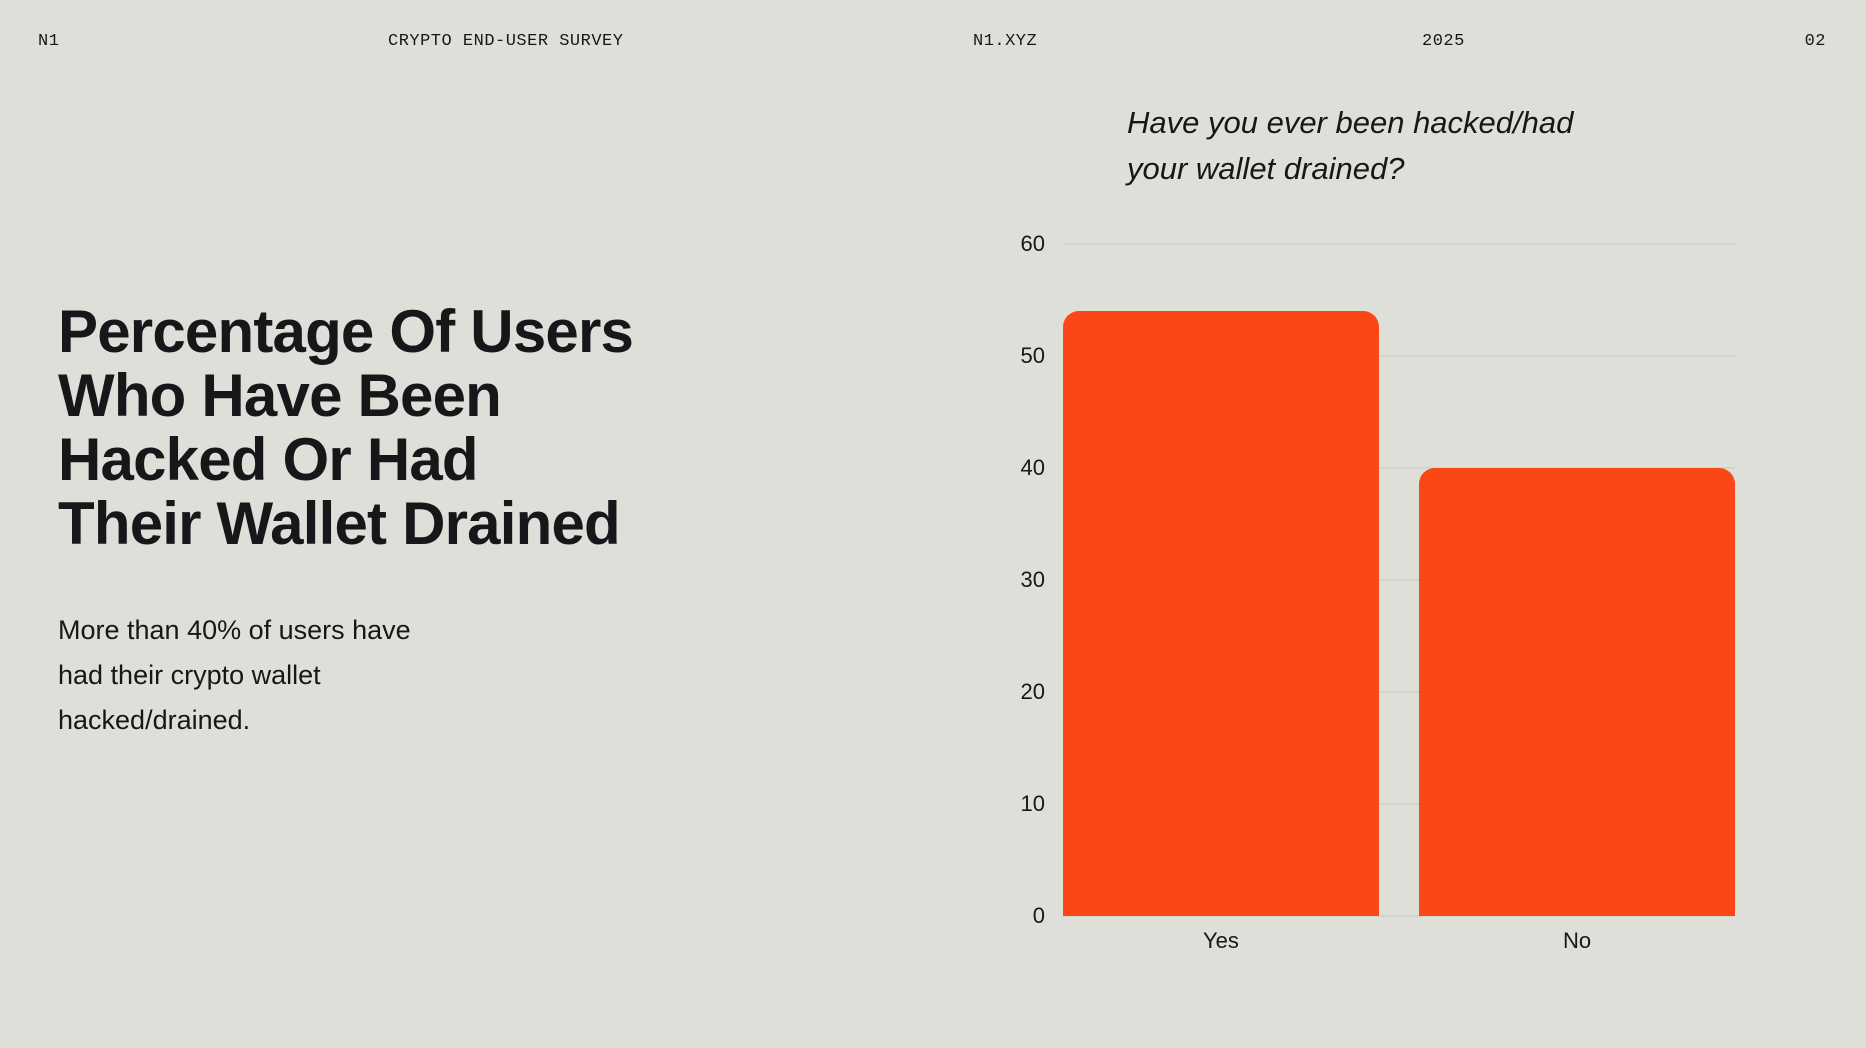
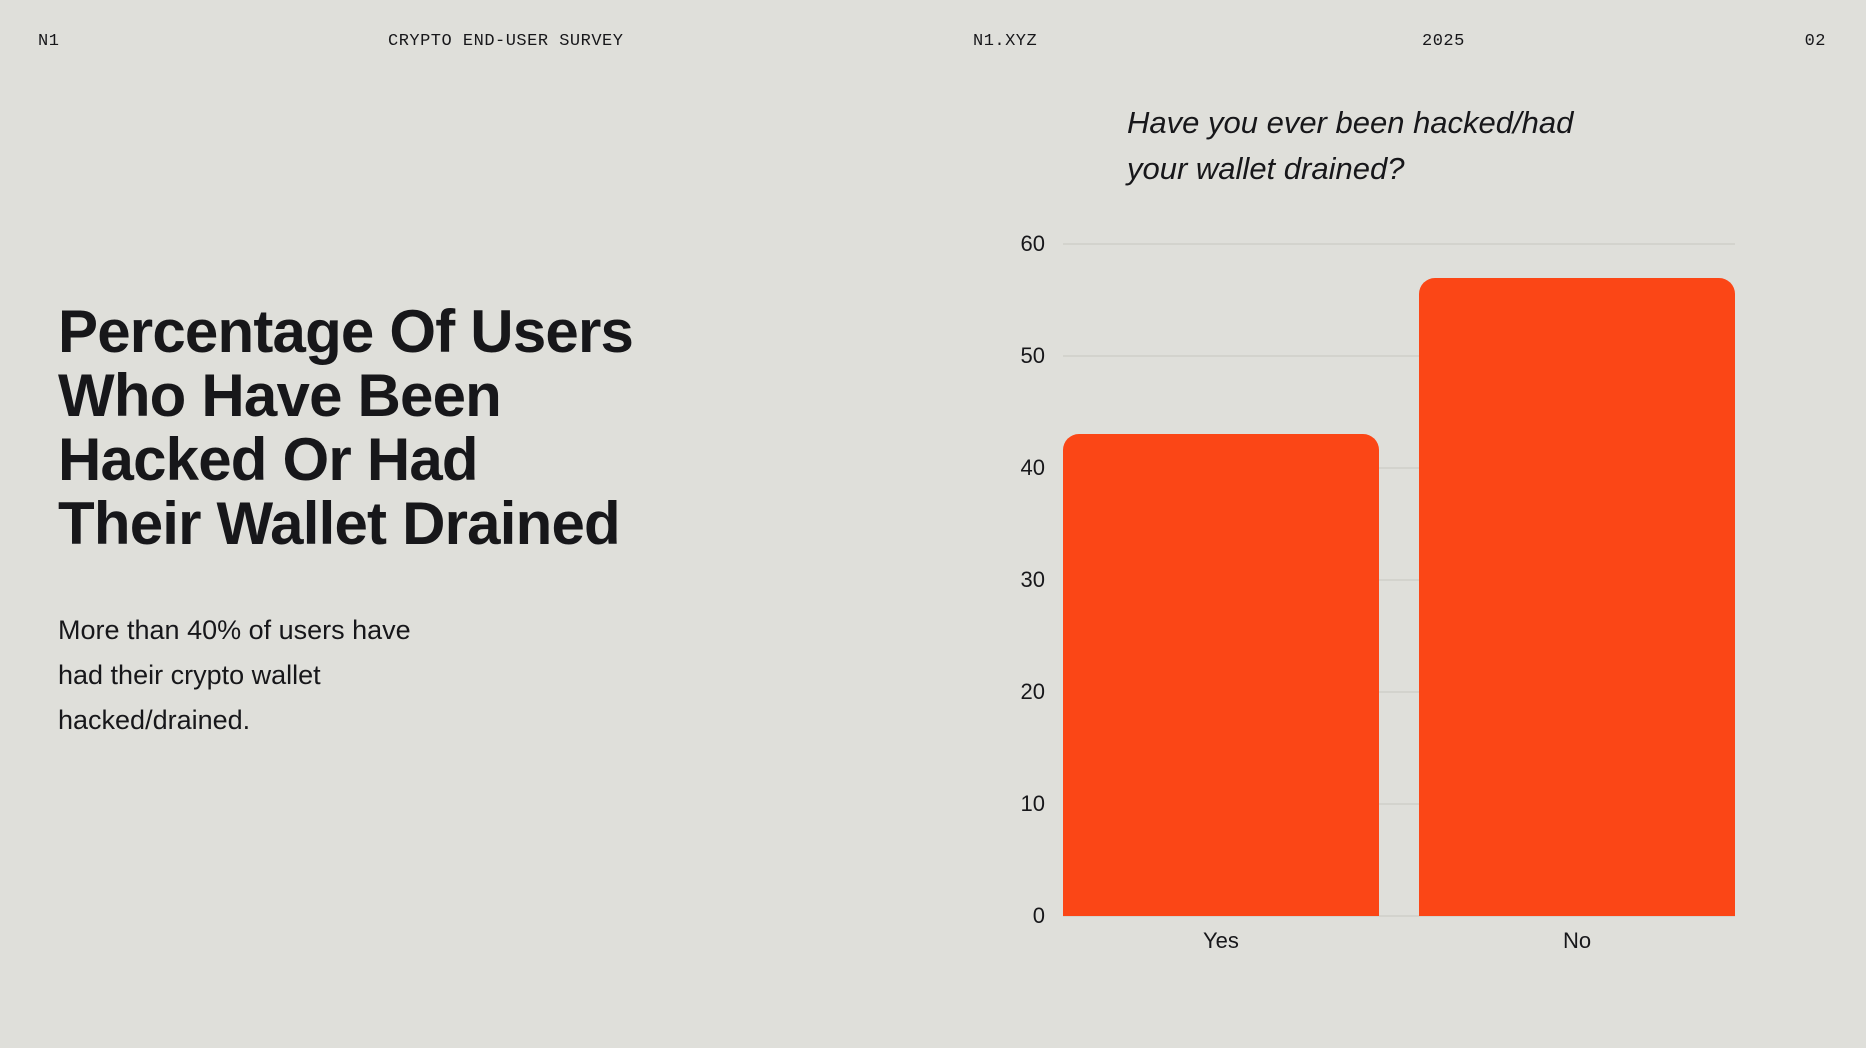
Yes: 54 -> 43
No: 40 -> 57
